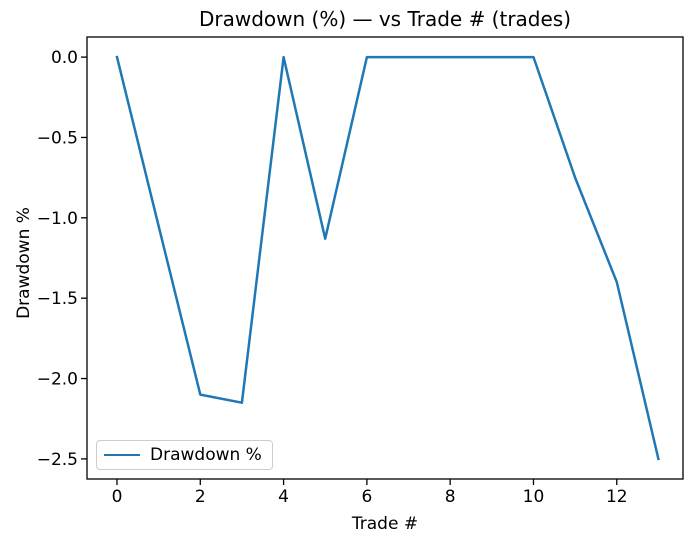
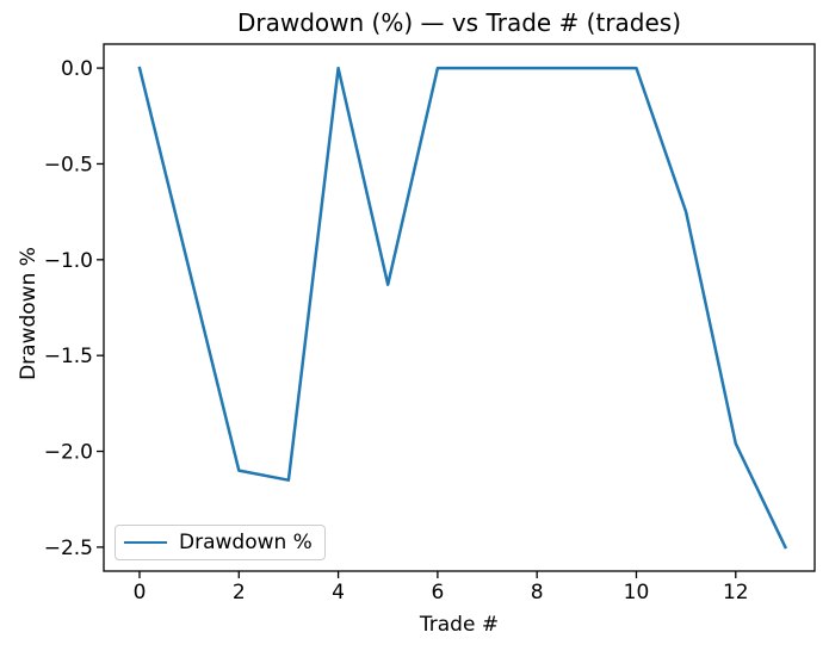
12: -1.40 -> -1.96
